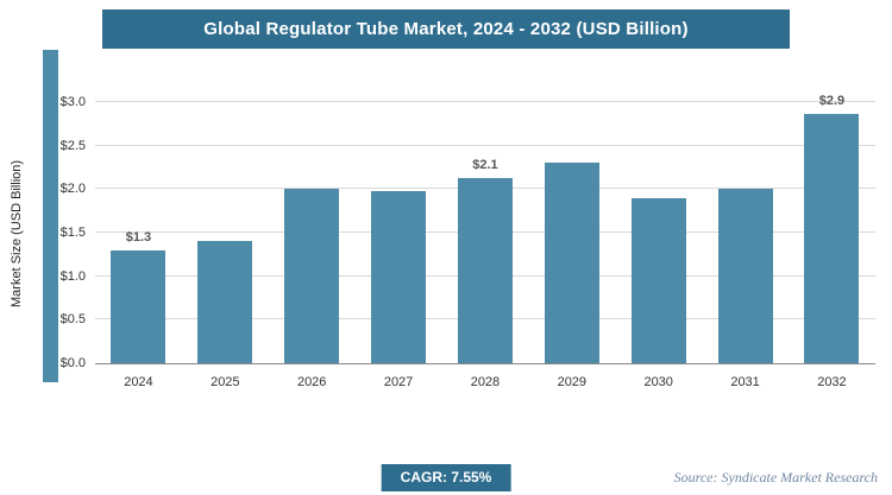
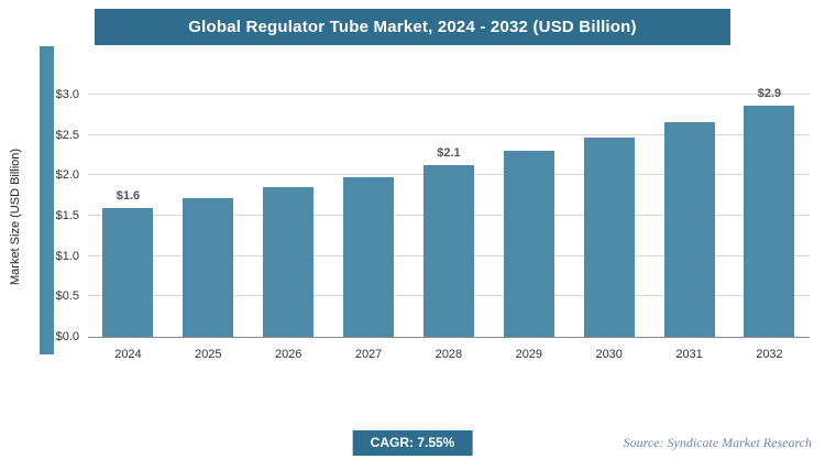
2024: $1.3 -> $1.6
2025: $1.4 -> $1.7
2026: $2.0 -> $1.9
2030: $1.9 -> $2.5
2031: $2.0 -> $2.7
